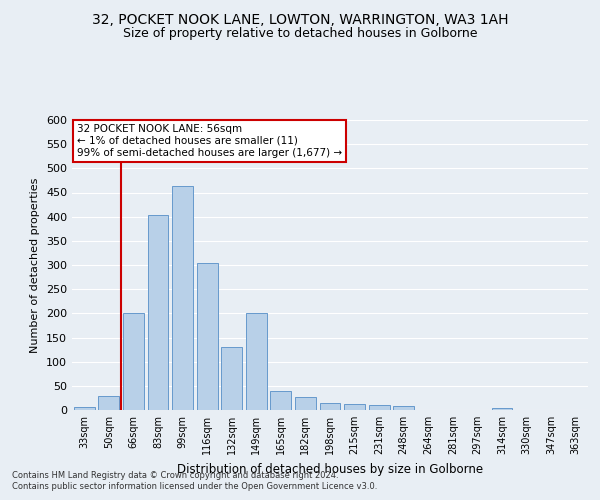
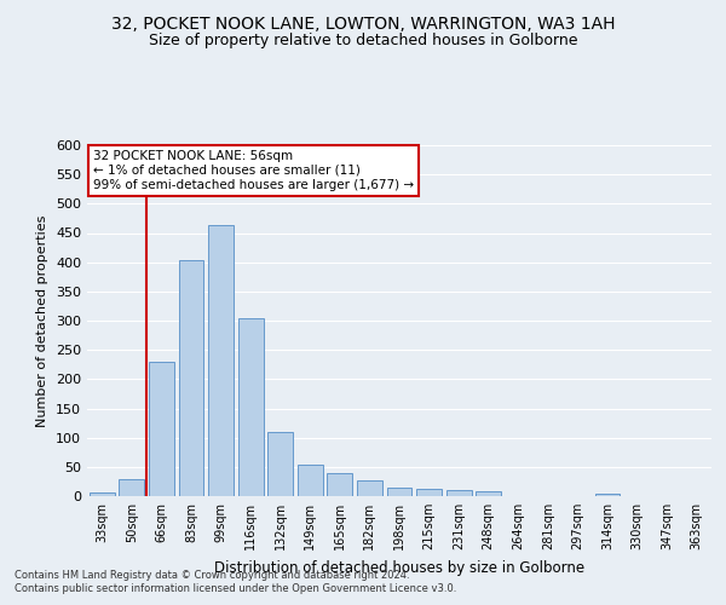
66sqm: 200 -> 230
132sqm: 130 -> 110
149sqm: 200 -> 54
